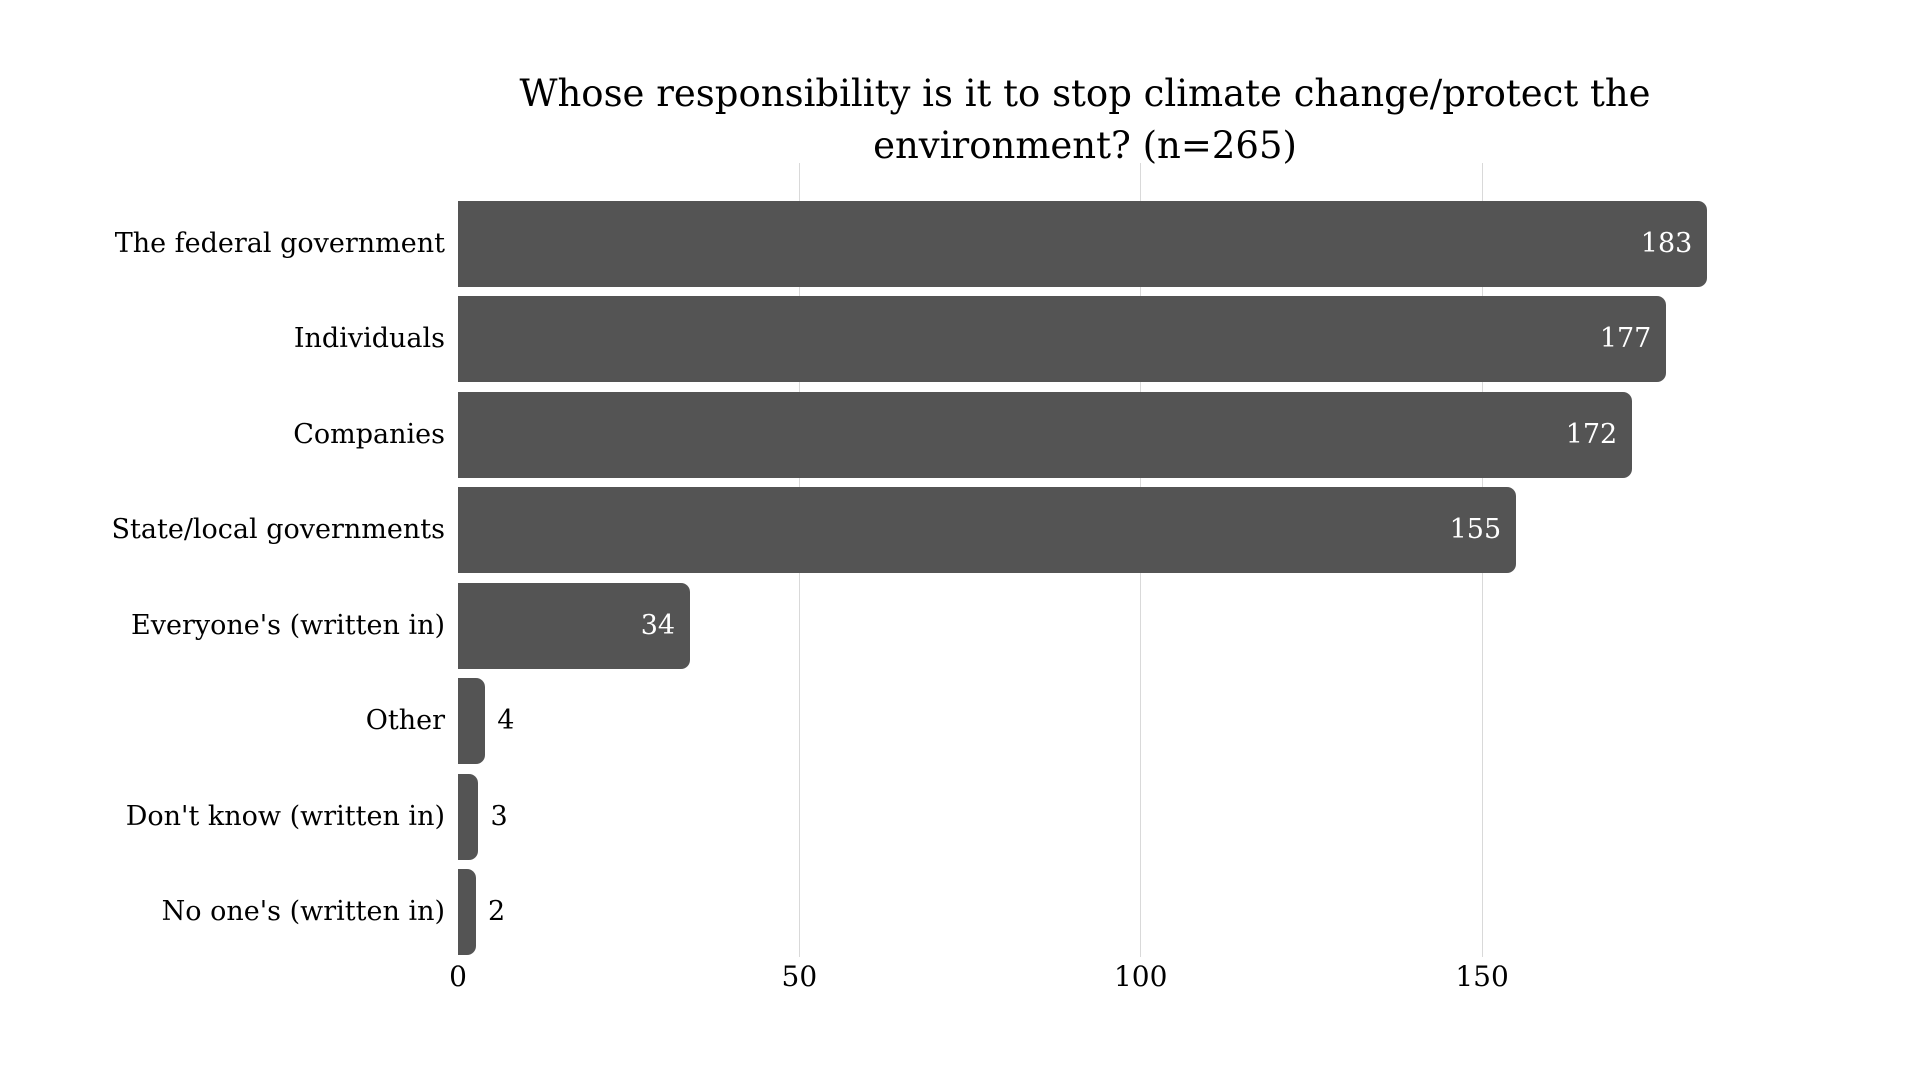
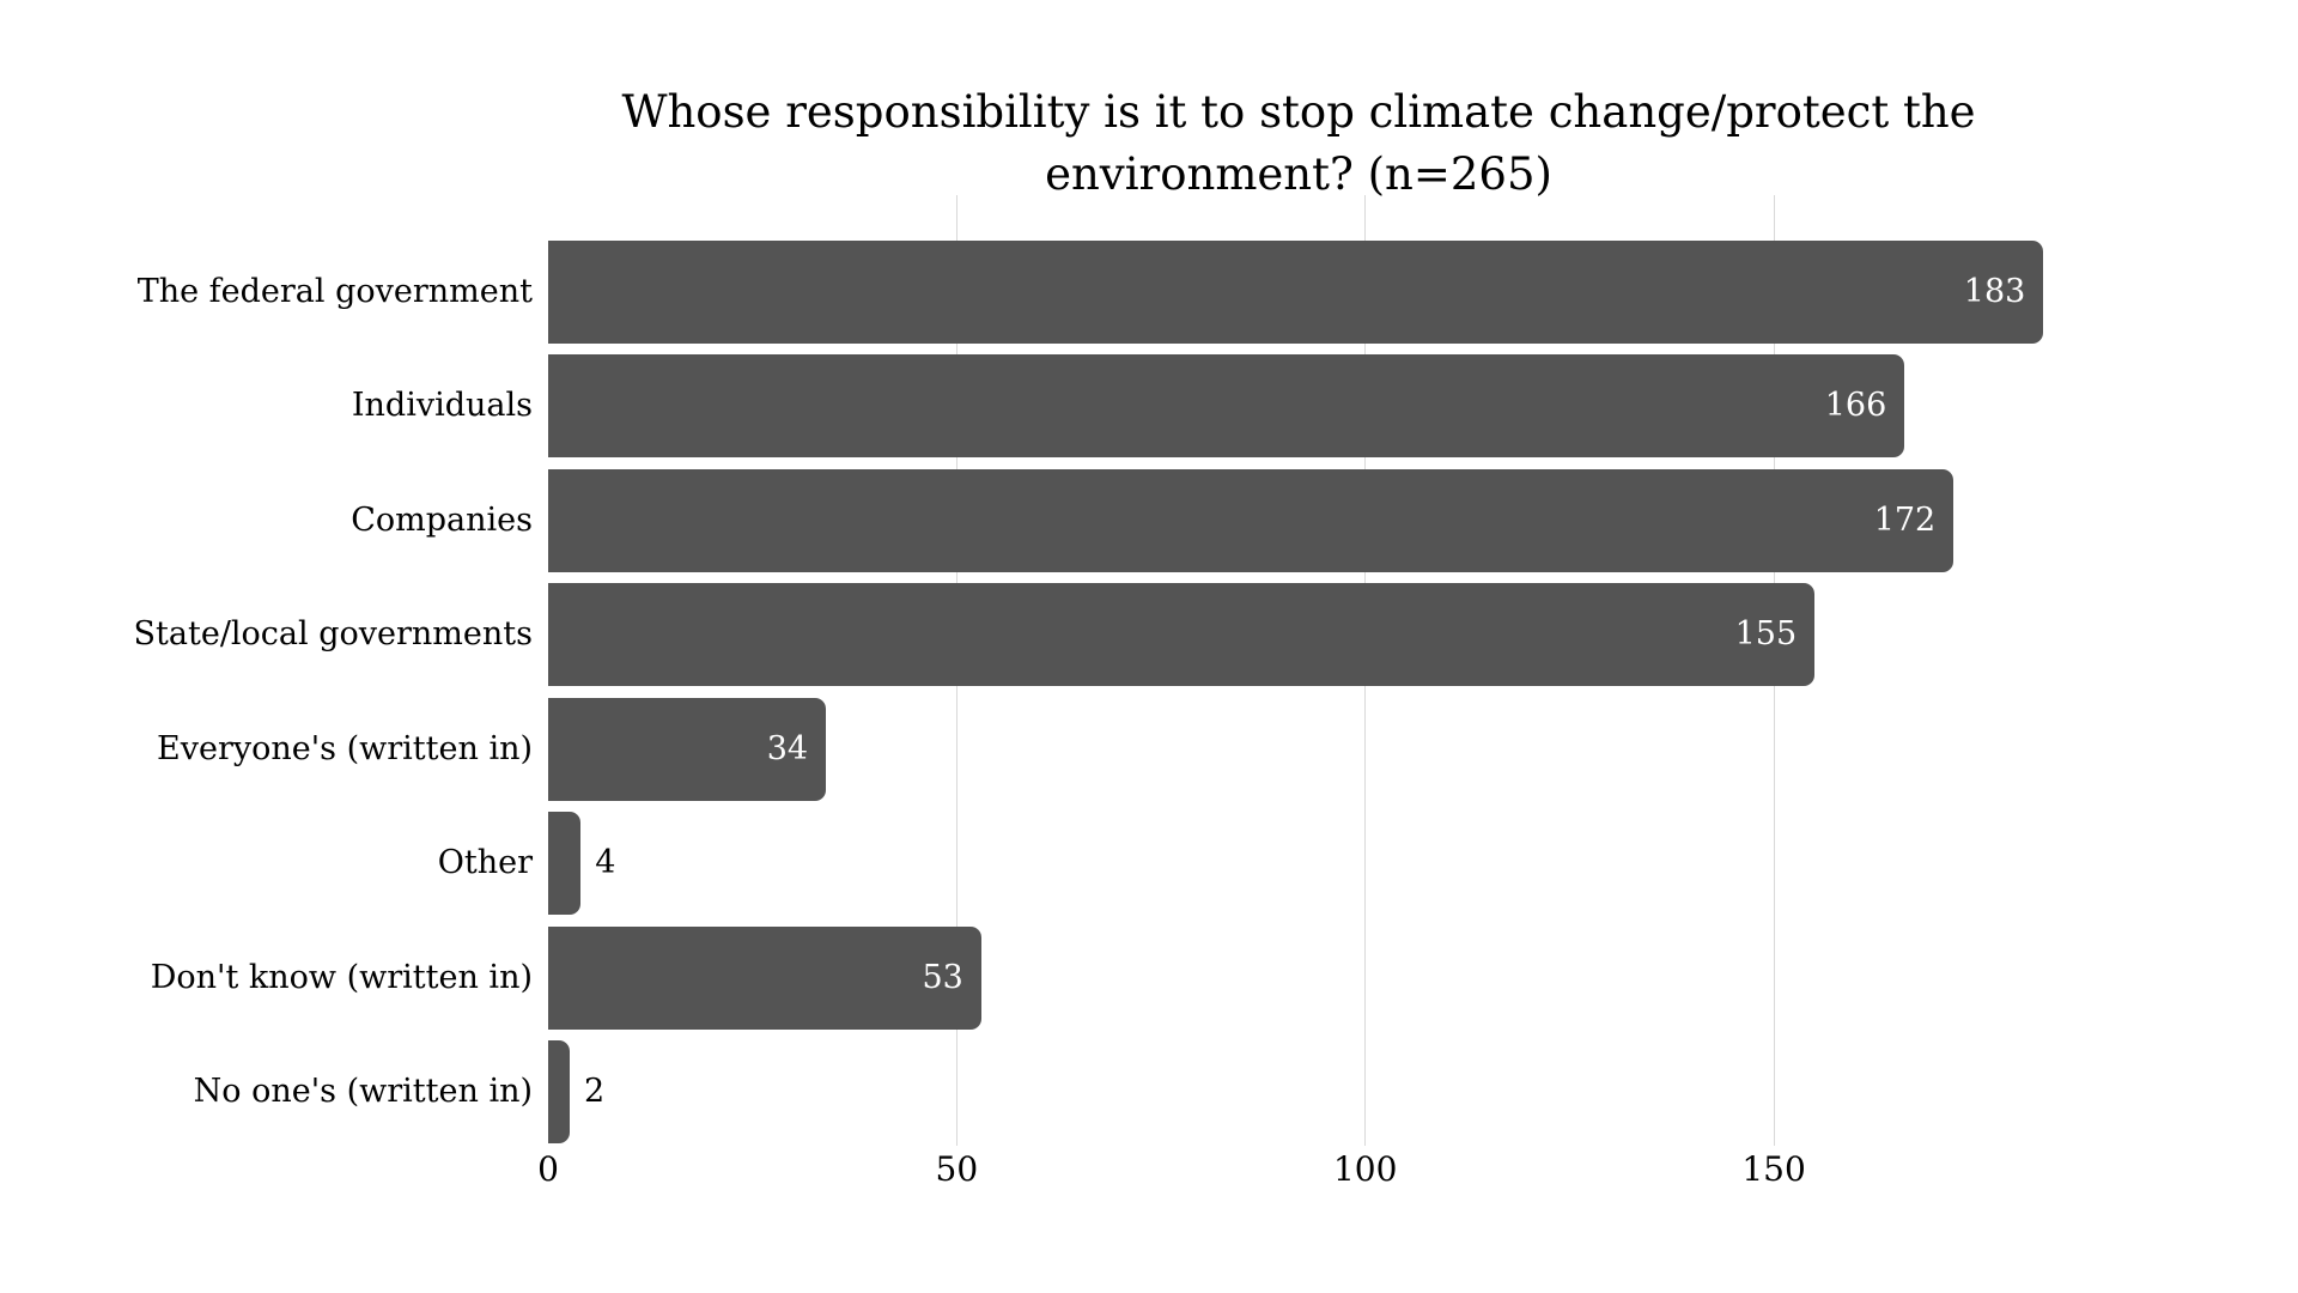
Individuals: 177 -> 166
Don't know (written in): 3 -> 53
